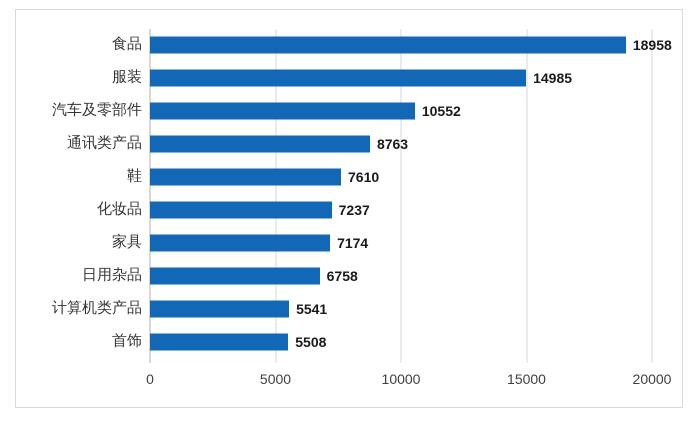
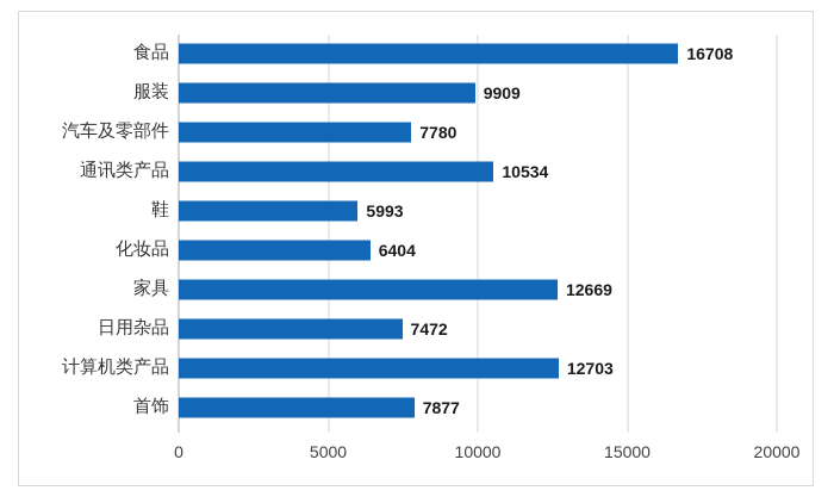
食品: 18958 -> 16708
服装: 14985 -> 9909
汽车及零部件: 10552 -> 7780
通讯类产品: 8763 -> 10534
鞋: 7610 -> 5993
化妆品: 7237 -> 6404
家具: 7174 -> 12669
日用杂品: 6758 -> 7472
计算机类产品: 5541 -> 12703
首饰: 5508 -> 7877
